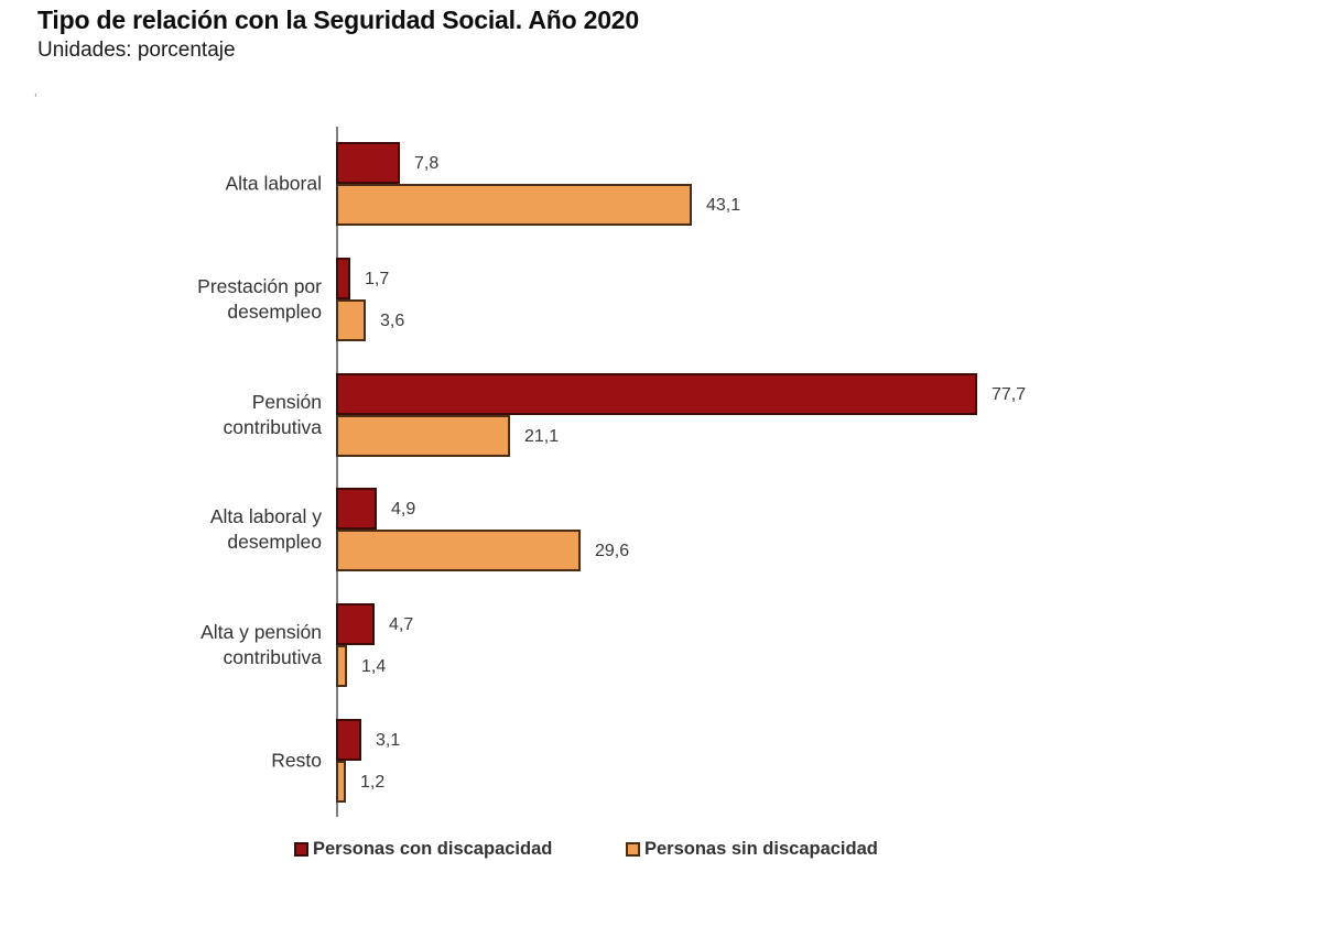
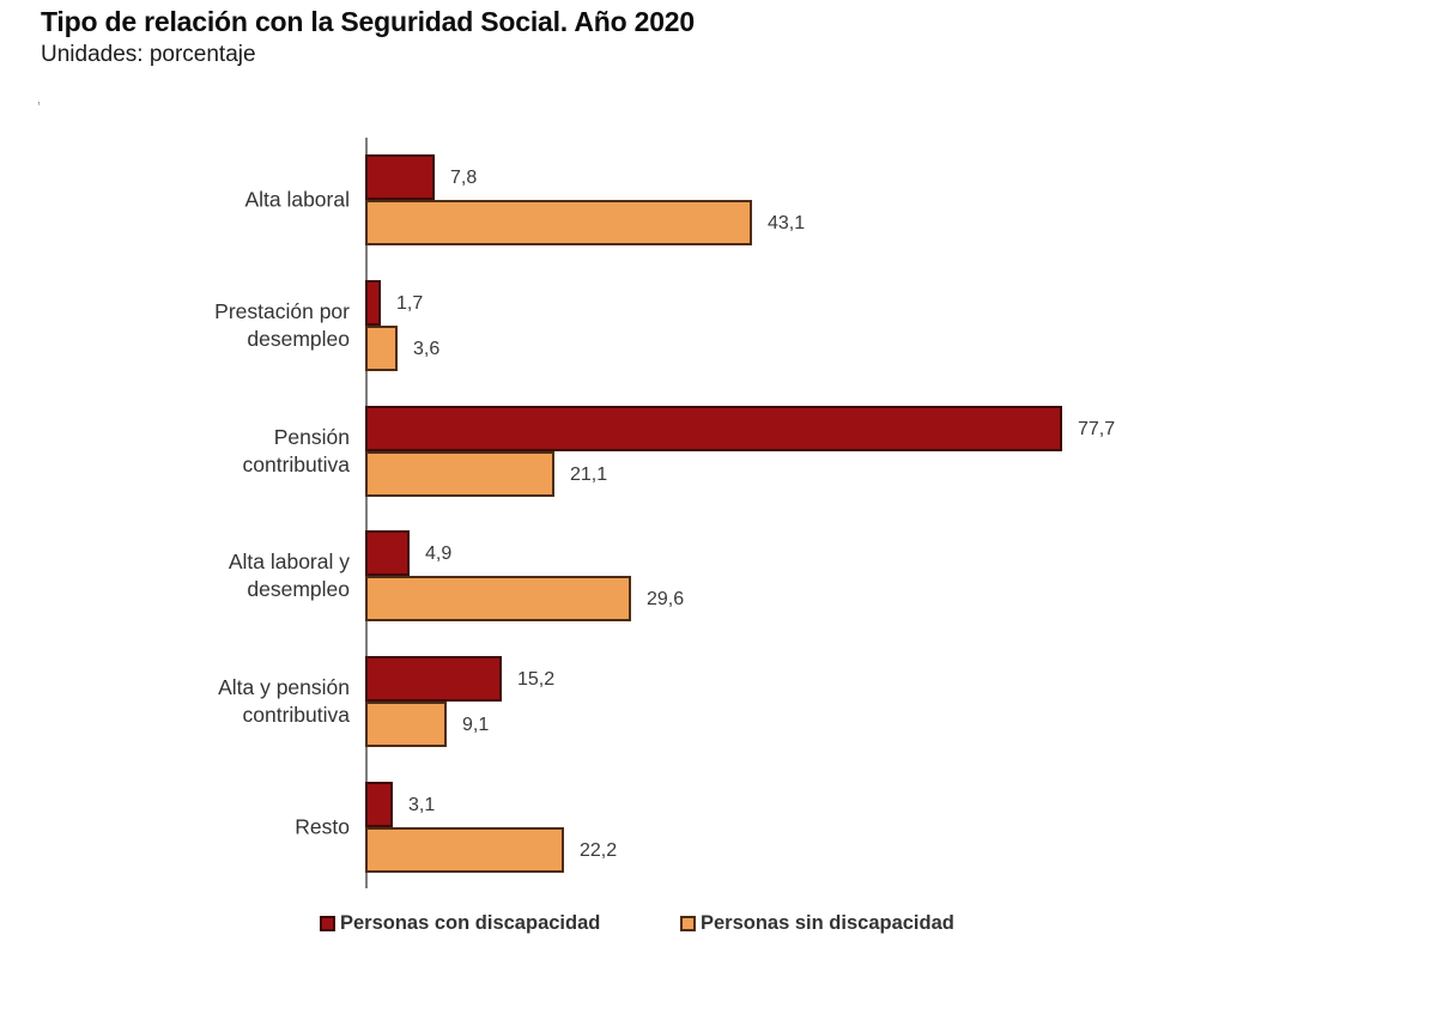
Personas con discapacidad/Alta y pensión contributiva: 4,7 -> 15,2
Personas sin discapacidad/Alta y pensión contributiva: 1,4 -> 9,1
Personas sin discapacidad/Resto: 1,2 -> 22,2
